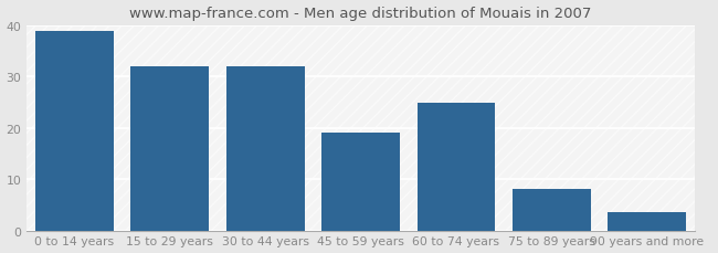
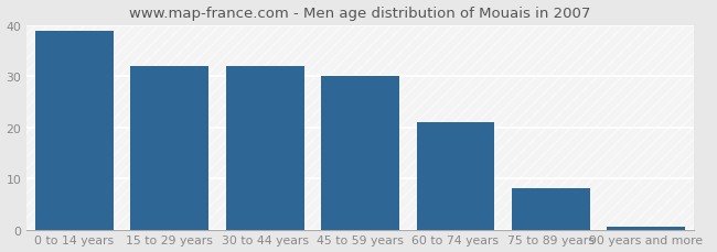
45 to 59 years: 19.0 -> 30.0
60 to 74 years: 25.0 -> 21.0
90 years and more: 3.5 -> 0.5
